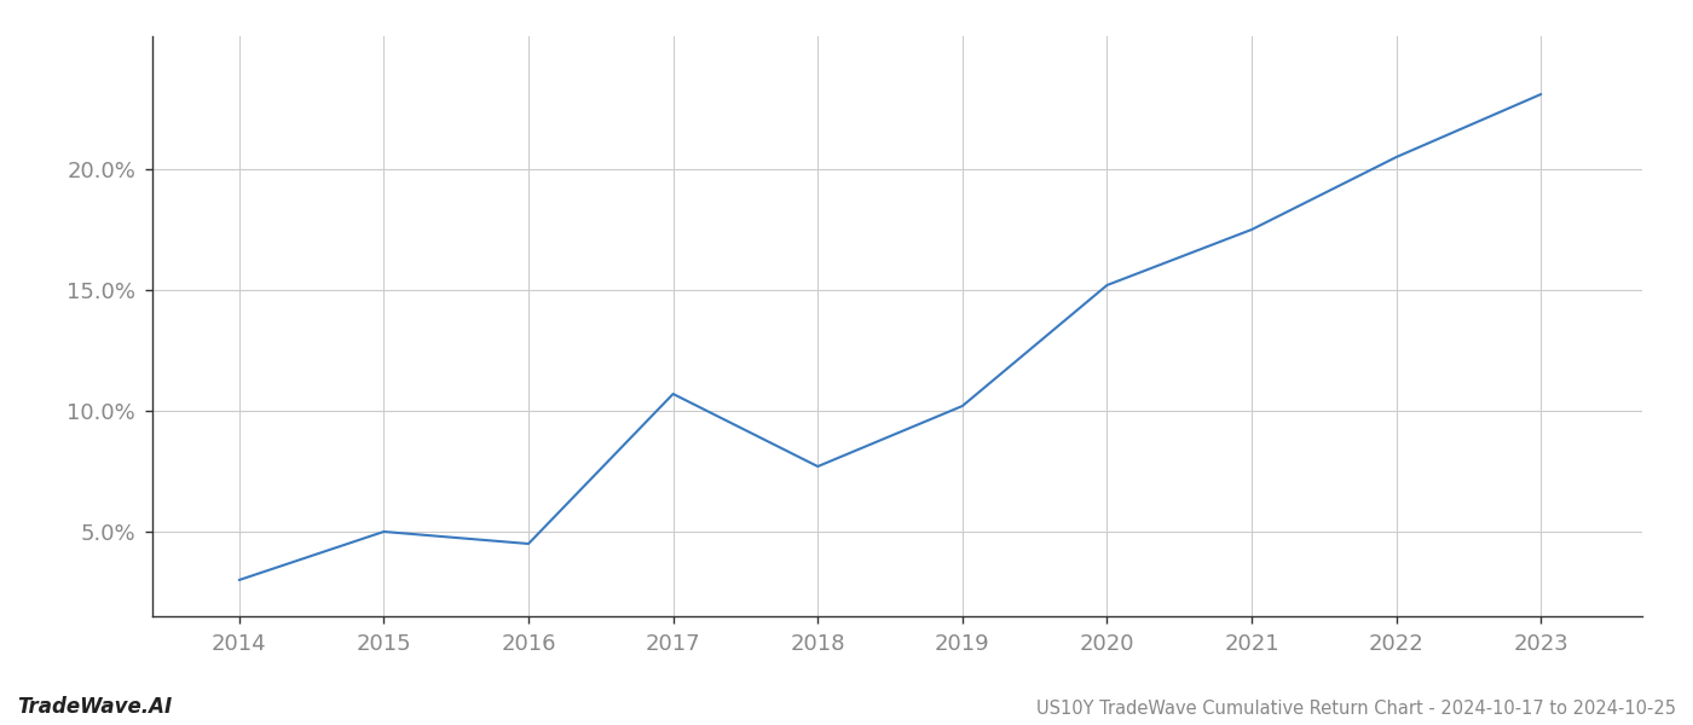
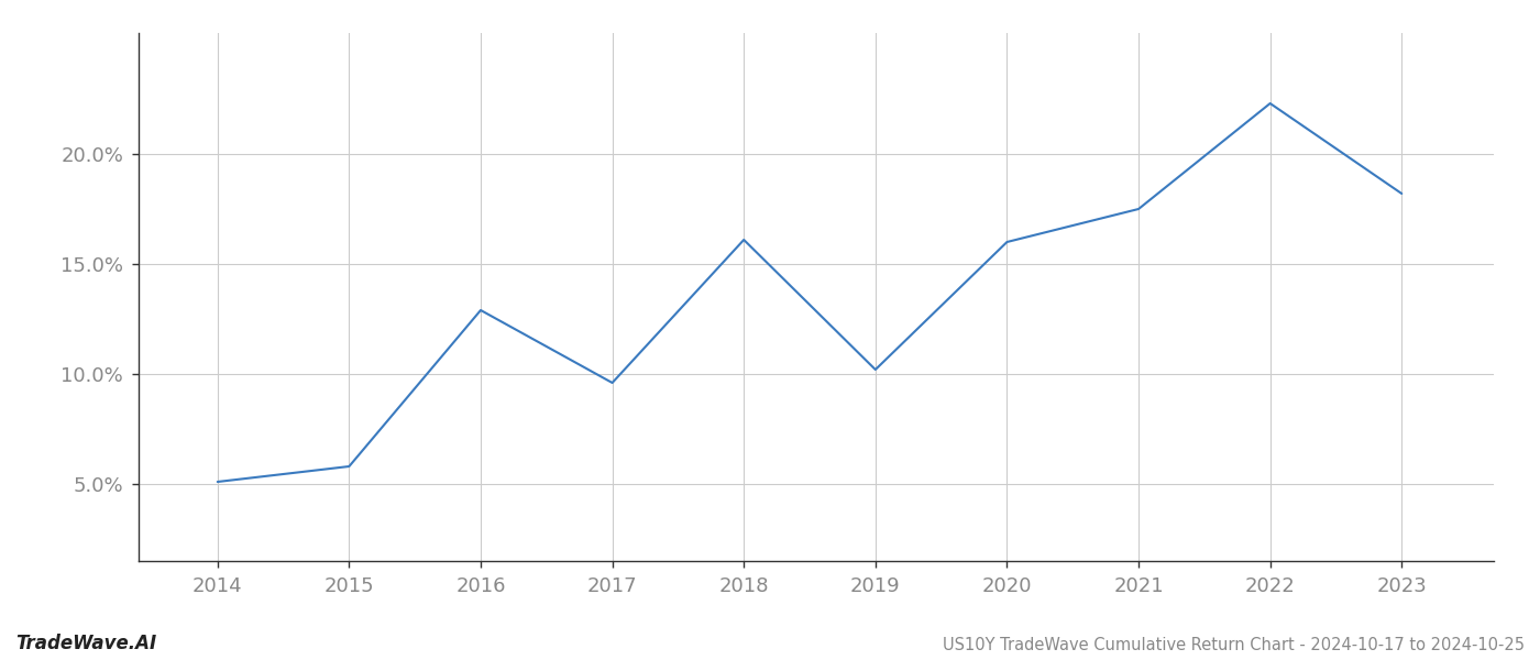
2014: 3.0% -> 5.1%
2015: 5.0% -> 5.8%
2016: 4.5% -> 12.9%
2017: 10.7% -> 9.6%
2018: 7.7% -> 16.1%
2020: 15.2% -> 16.0%
2022: 20.5% -> 22.3%
2023: 23.1% -> 18.2%
